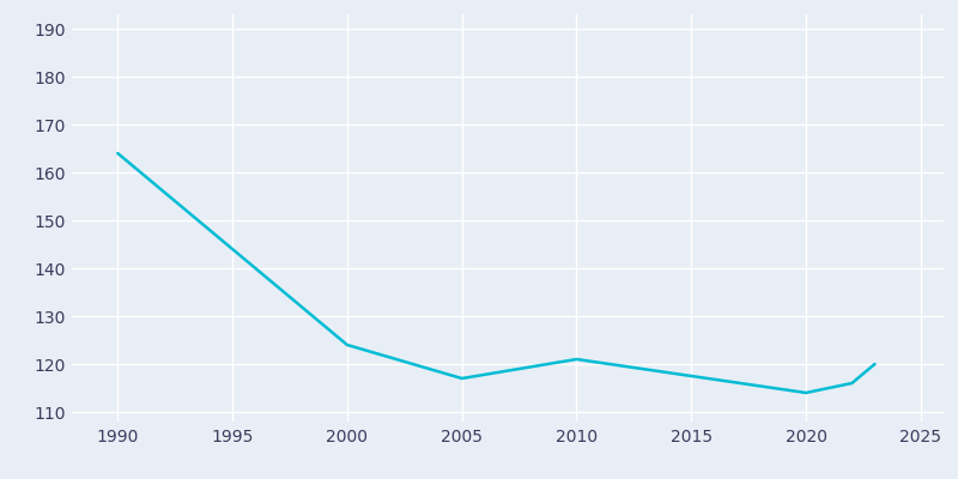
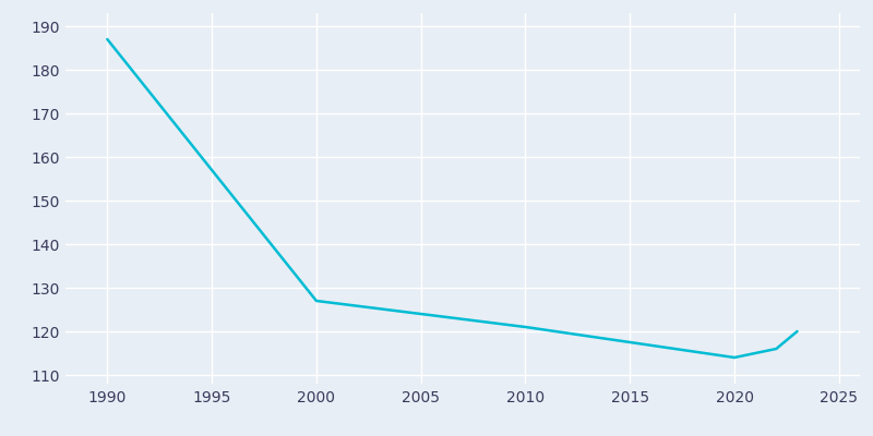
1990: 164 -> 187
2000: 124 -> 127
2005: 117 -> 124
